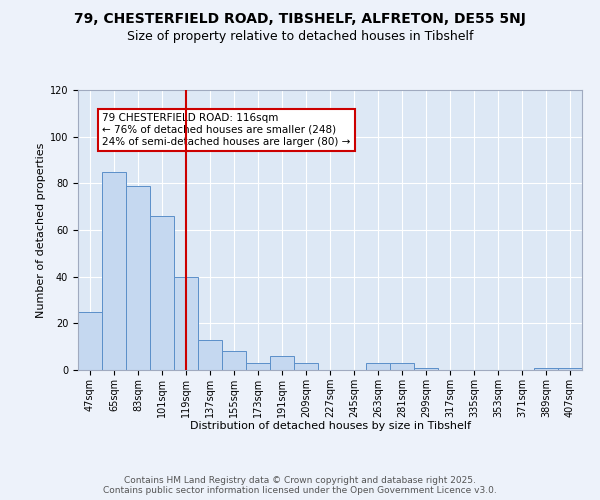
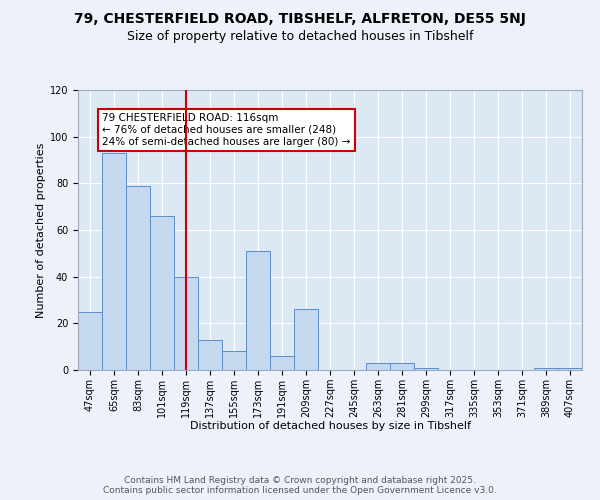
65sqm: 85 -> 93
173sqm: 3 -> 51
209sqm: 3 -> 26
